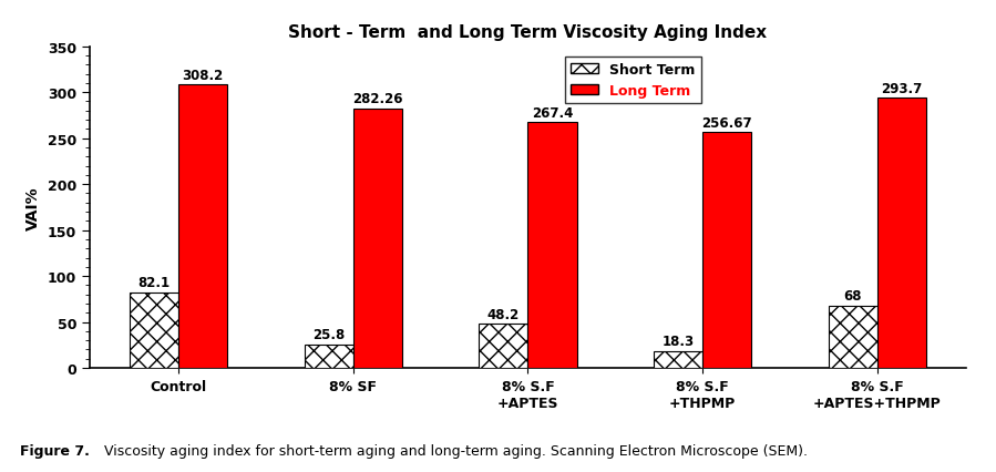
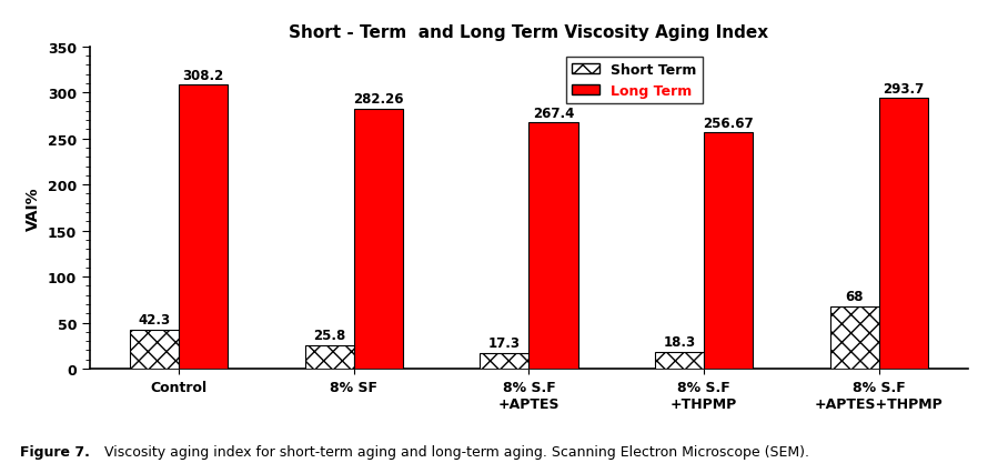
Short Term/Control: 82.1 -> 42.3
Short Term/8% S.F +APTES: 48.2 -> 17.3
